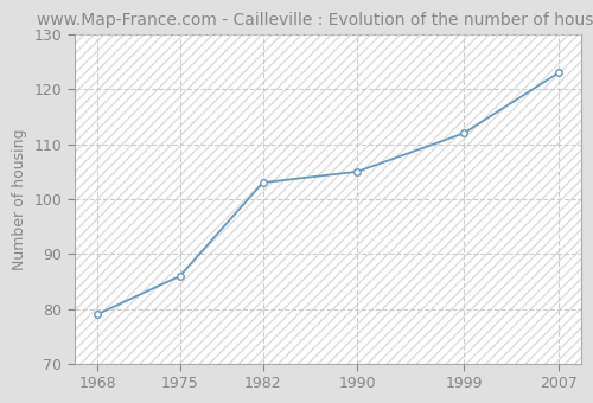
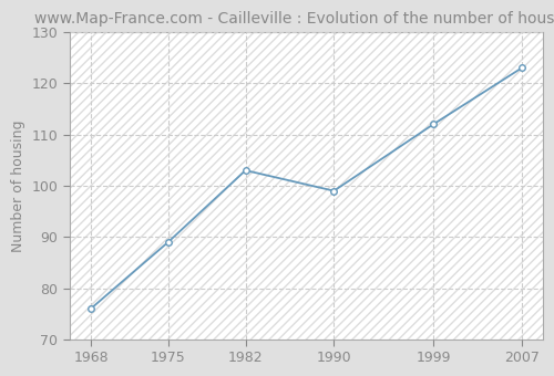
1968: 79 -> 76
1975: 86 -> 89
1990: 105 -> 99
